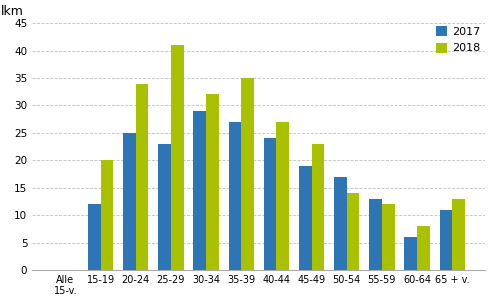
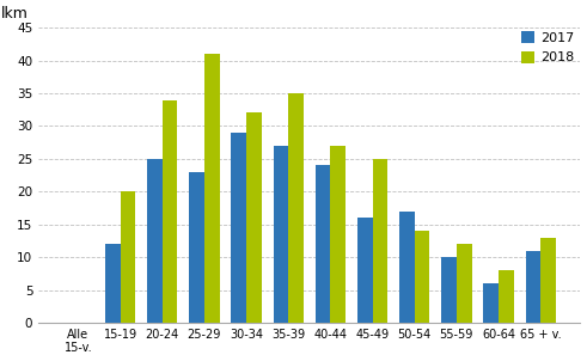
2017/45-49: 19 -> 16
2018/45-49: 23 -> 25
2017/55-59: 13 -> 10
